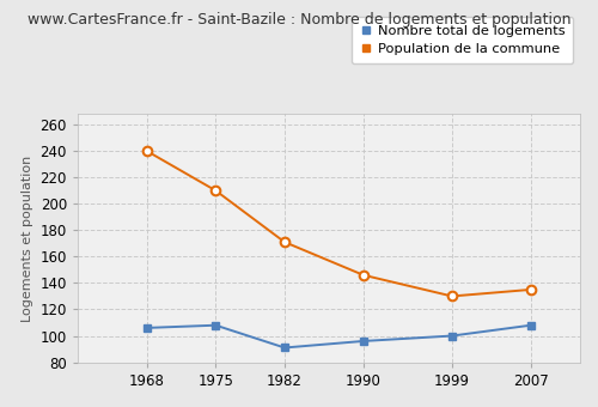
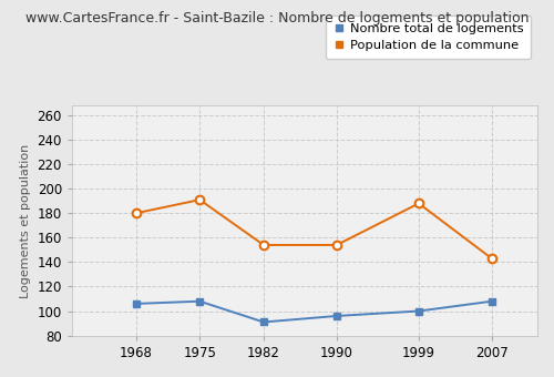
Population de la commune/1968: 240 -> 180
Population de la commune/1975: 210 -> 191
Population de la commune/1982: 171 -> 154
Population de la commune/1990: 146 -> 154
Population de la commune/1999: 130 -> 188
Population de la commune/2007: 135 -> 143
